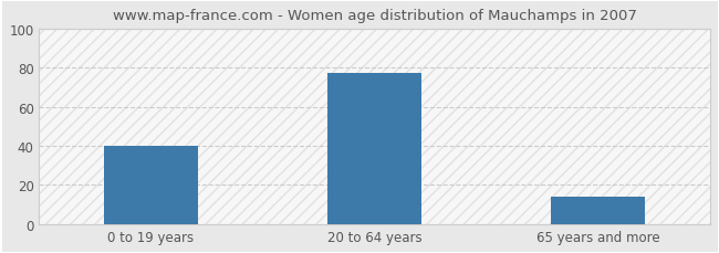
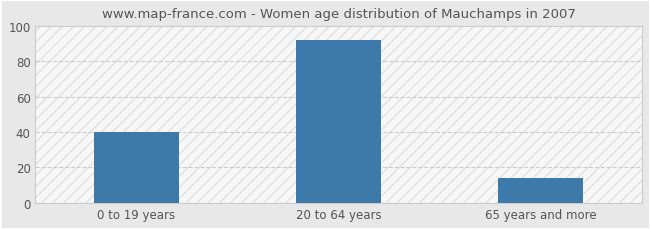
20 to 64 years: 77 -> 92
